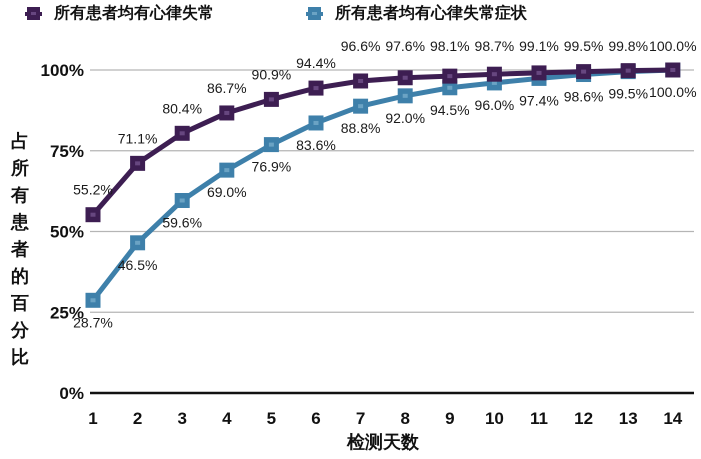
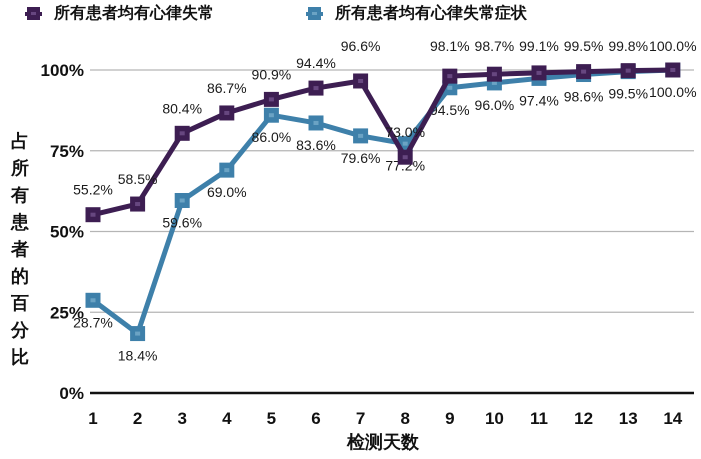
所有患者均有心律失常/2: 71.1% -> 58.5%
所有患者均有心律失常症状/2: 46.5% -> 18.4%
所有患者均有心律失常症状/5: 76.9% -> 86.0%
所有患者均有心律失常症状/7: 88.8% -> 79.6%
所有患者均有心律失常/8: 97.6% -> 73.0%
所有患者均有心律失常症状/8: 92.0% -> 77.2%
